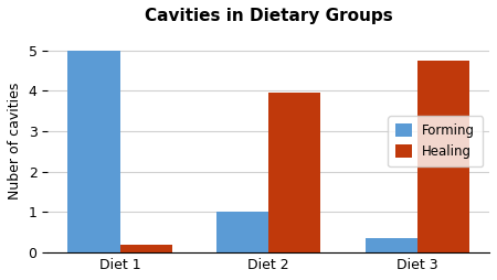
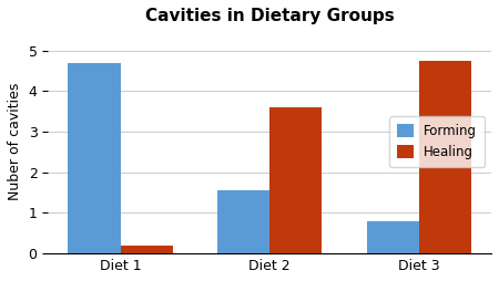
Forming/Diet 1: 5.00 -> 4.70
Forming/Diet 2: 1.00 -> 1.55
Healing/Diet 2: 3.95 -> 3.60
Forming/Diet 3: 0.35 -> 0.80
